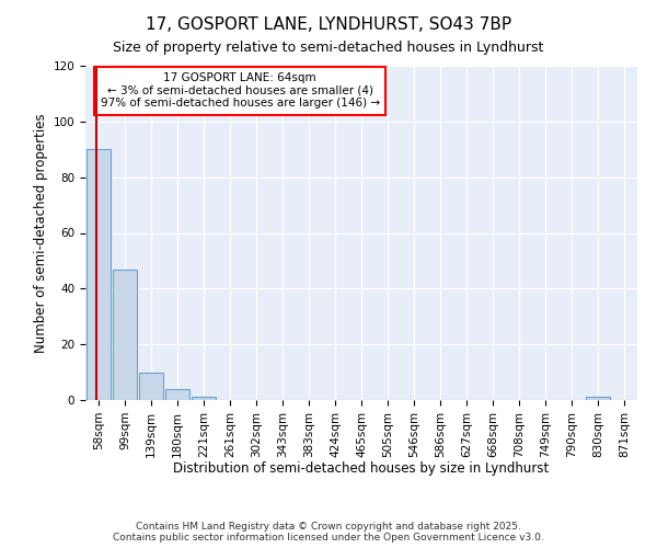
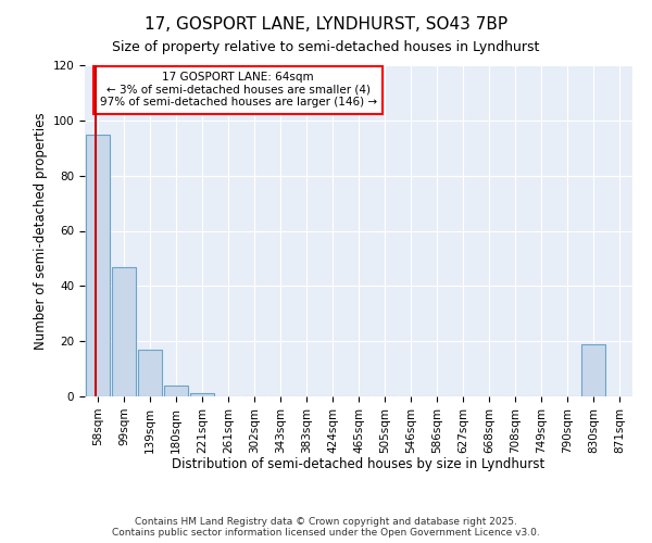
58sqm: 90 -> 95
139sqm: 10 -> 17
830sqm: 1 -> 19
